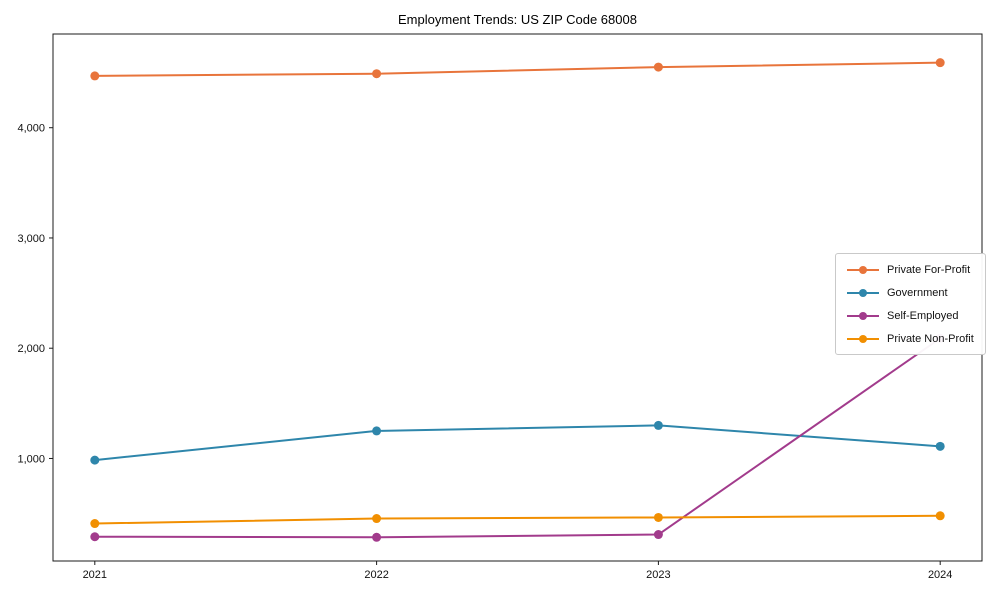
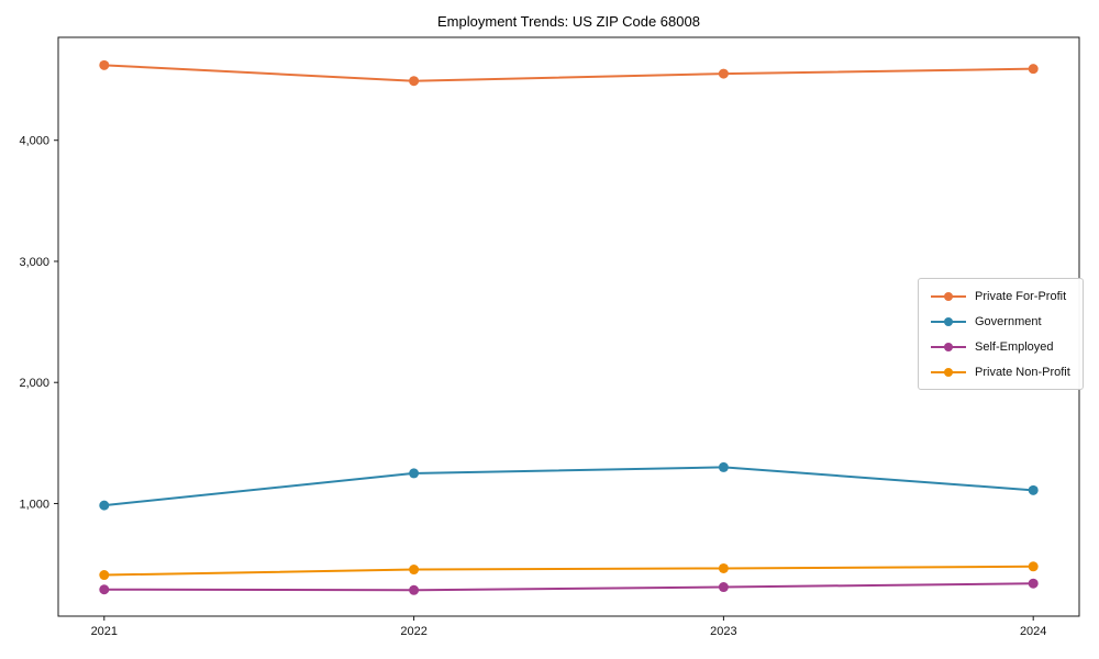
Private For-Profit/2021: 4470 -> 4620
Self-Employed/2024: 2090 -> 340
